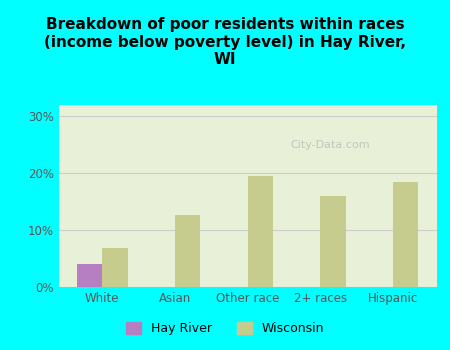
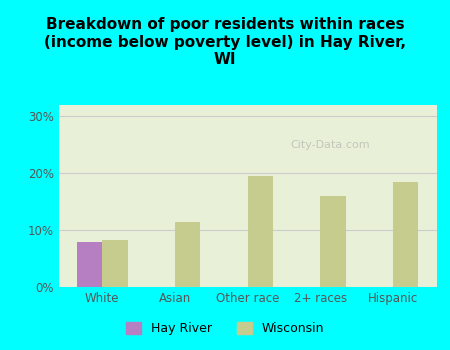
Hay River/White: 4% -> 8%
Wisconsin/White: 6.8% -> 8.2%
Wisconsin/Asian: 12.6% -> 11.5%
